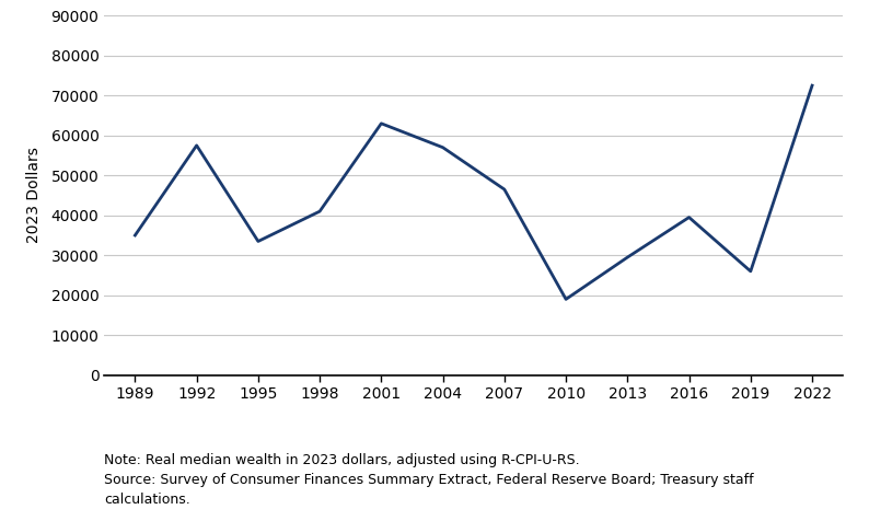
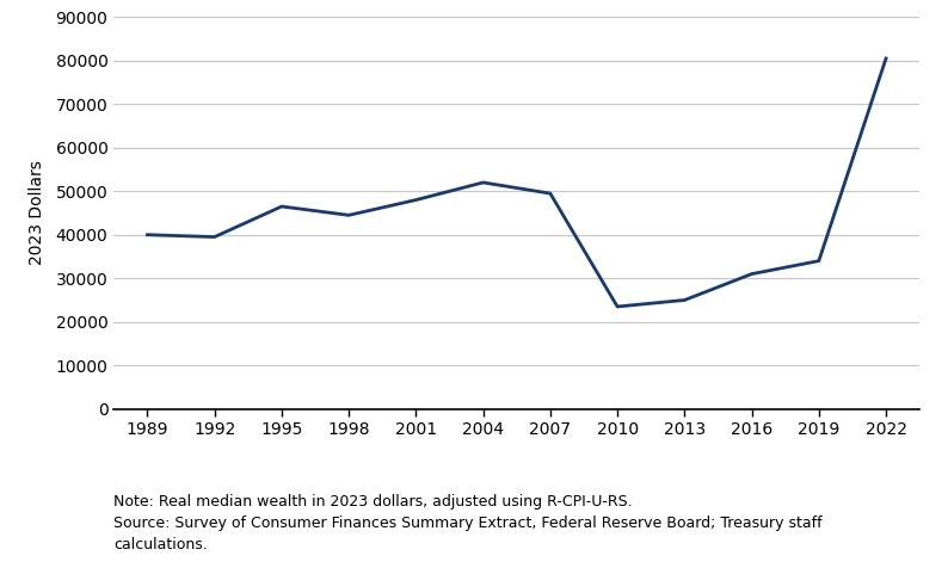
1989: 35000 -> 40000
1992: 57500 -> 39500
1995: 33500 -> 46500
1998: 41000 -> 44500
2001: 63000 -> 48000
2004: 57000 -> 52000
2007: 46500 -> 49500
2010: 19000 -> 23500
2013: 29500 -> 25000
2016: 39500 -> 31000
2019: 26000 -> 34000
2022: 72500 -> 80500
